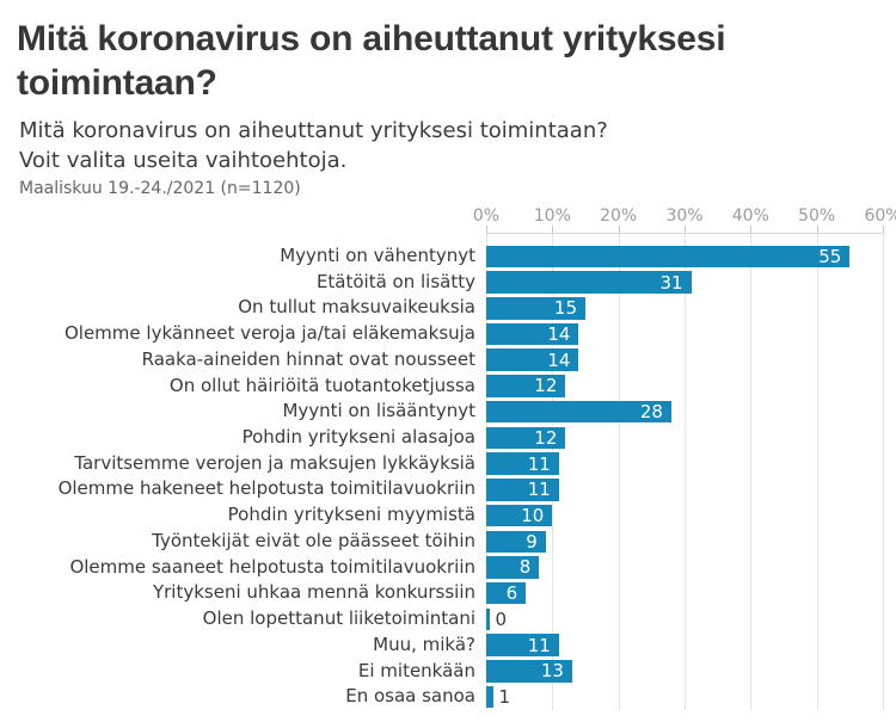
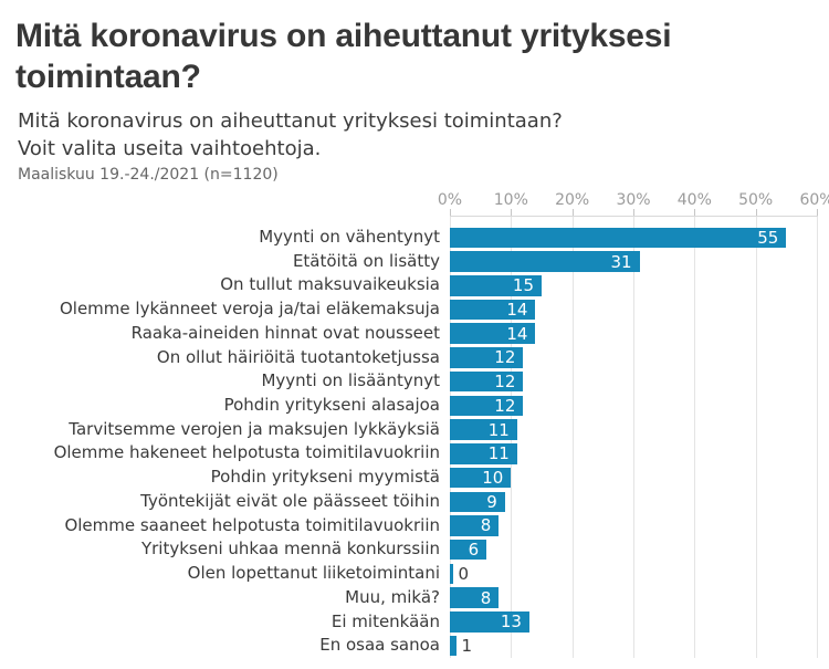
Myynti on lisääntynyt: 28 -> 12
Muu, mikä?: 11 -> 8
